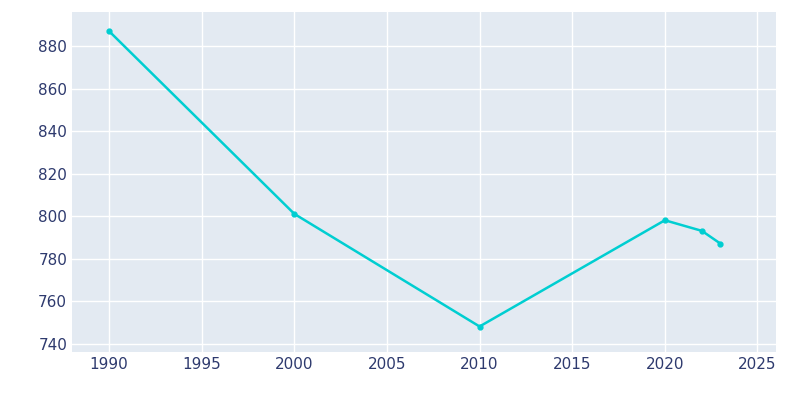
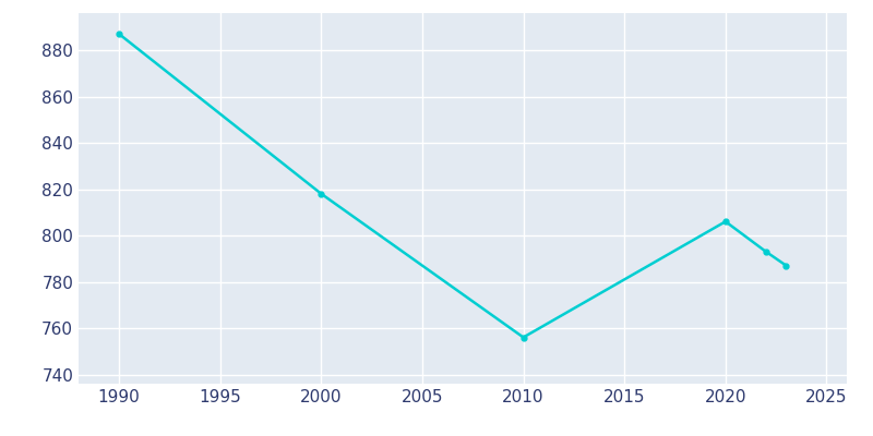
2000: 801 -> 818
2010: 748 -> 756
2020: 798 -> 806
